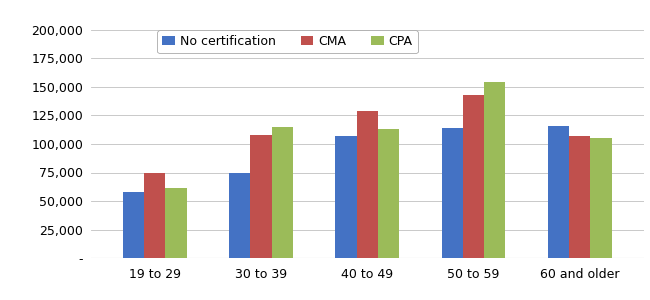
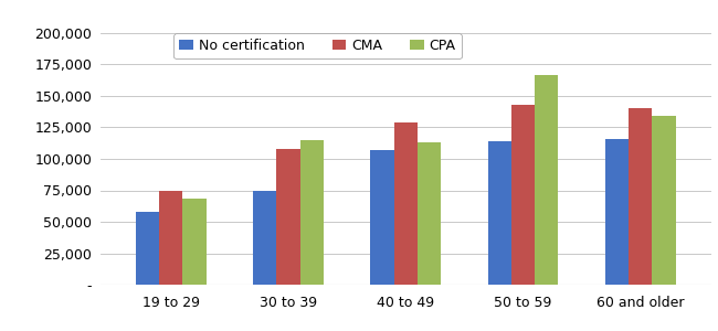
CPA/19 to 29: 61,000 -> 68,000
CPA/50 to 59: 154,000 -> 167,000
CMA/60 and older: 107,000 -> 140,000
CPA/60 and older: 105,000 -> 134,000
